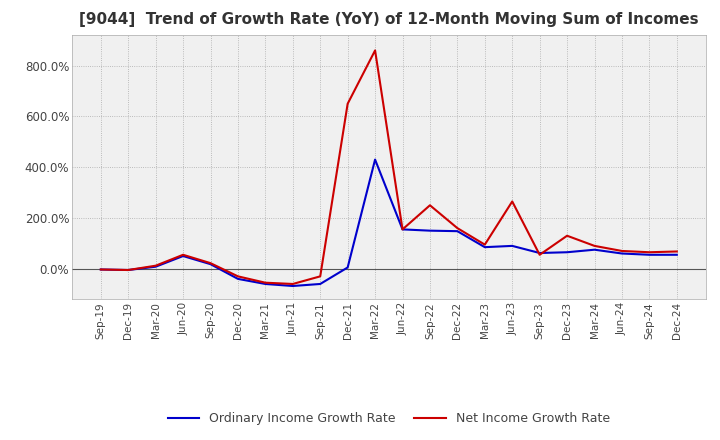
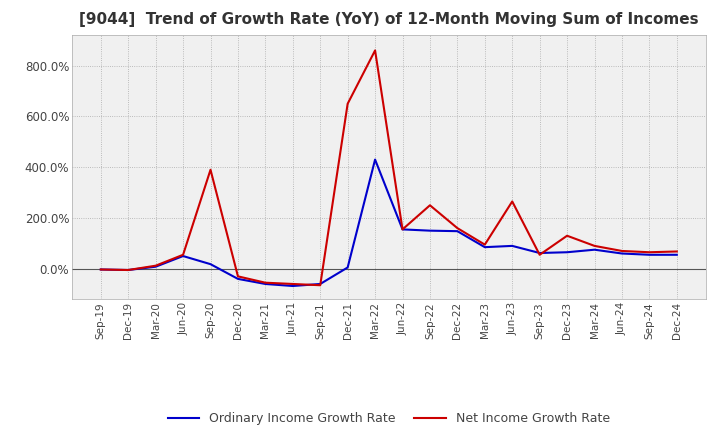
Net Income Growth Rate/Sep-20: 22% -> 390%
Net Income Growth Rate/Sep-21: -30% -> -65%
